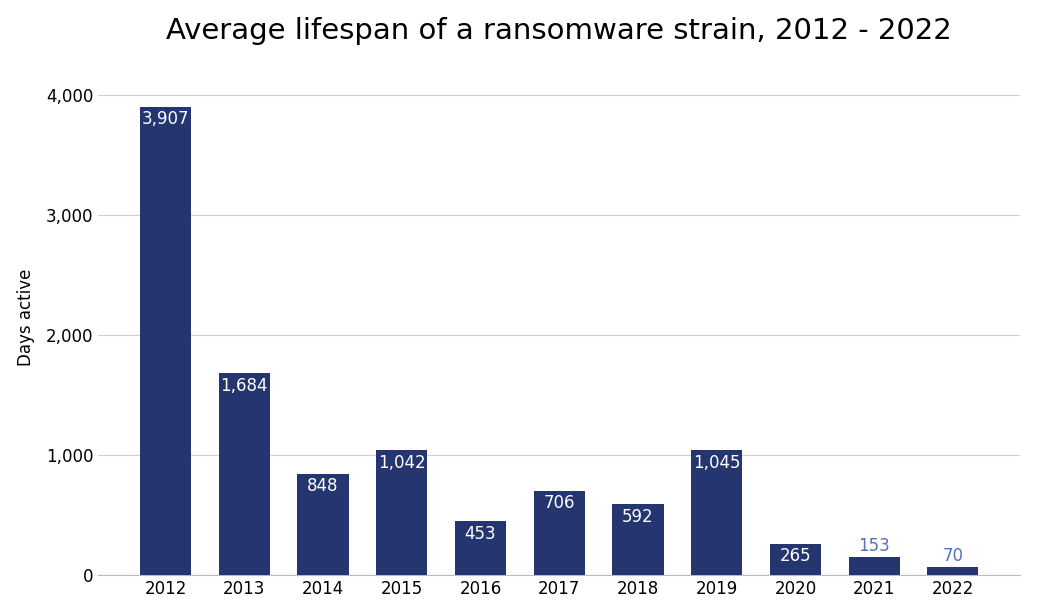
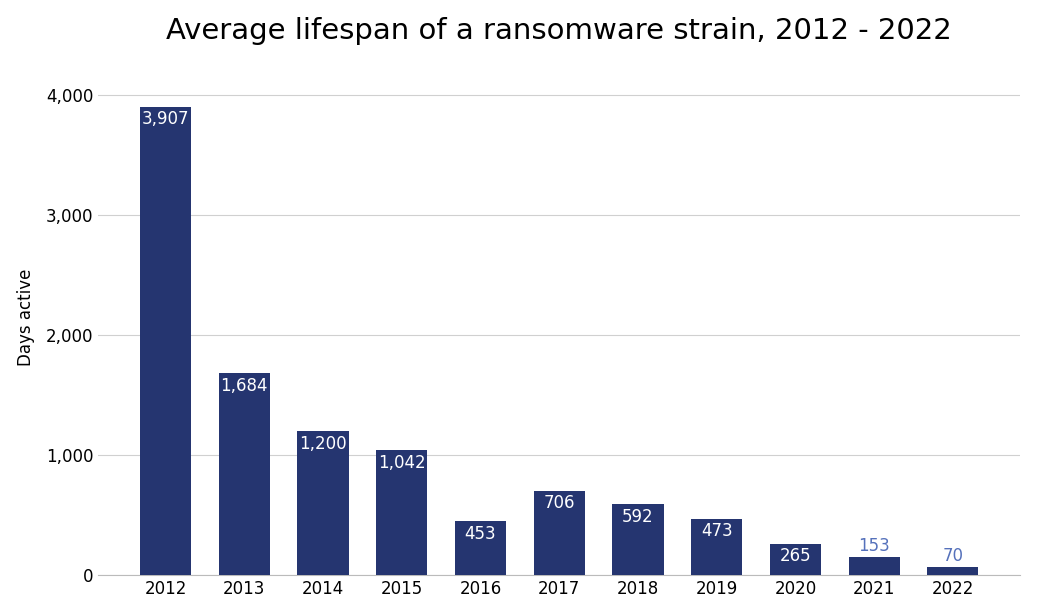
2014: 848 -> 1,200
2019: 1,045 -> 473
